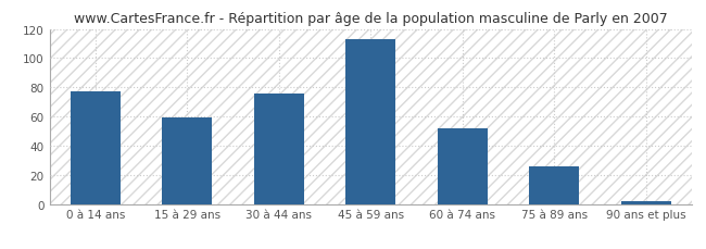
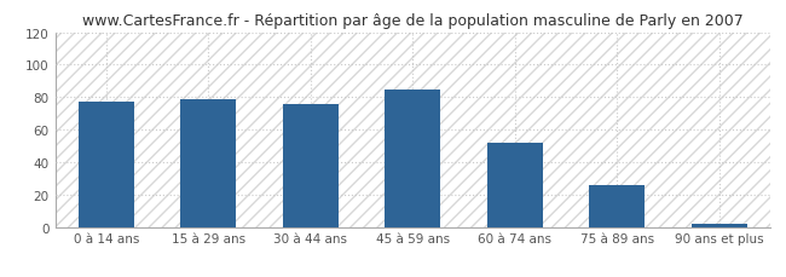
15 à 29 ans: 59 -> 79
45 à 59 ans: 113 -> 85
